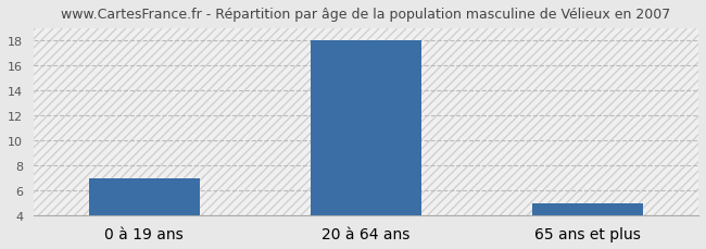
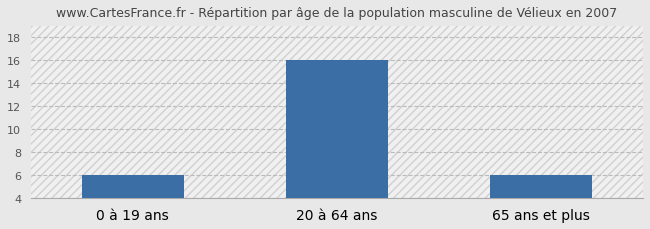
0 à 19 ans: 7 -> 6
20 à 64 ans: 18 -> 16
65 ans et plus: 5 -> 6
